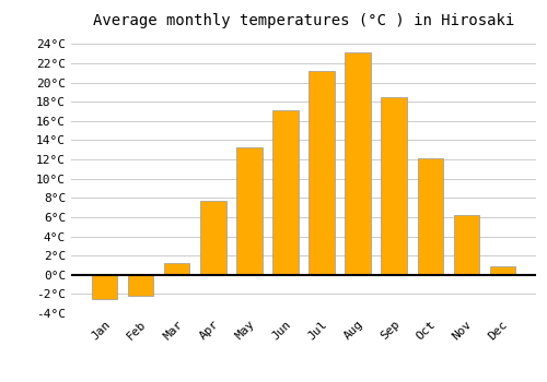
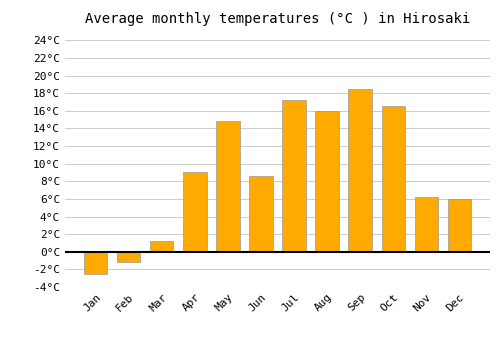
Feb: -2.2°C -> -1.2°C
Apr: 7.7°C -> 9.0°C
May: 13.2°C -> 14.8°C
Jun: 17.1°C -> 8.6°C
Jul: 21.2°C -> 17.2°C
Aug: 23.1°C -> 16.0°C
Oct: 12.1°C -> 16.6°C
Dec: 0.9°C -> 6.0°C
